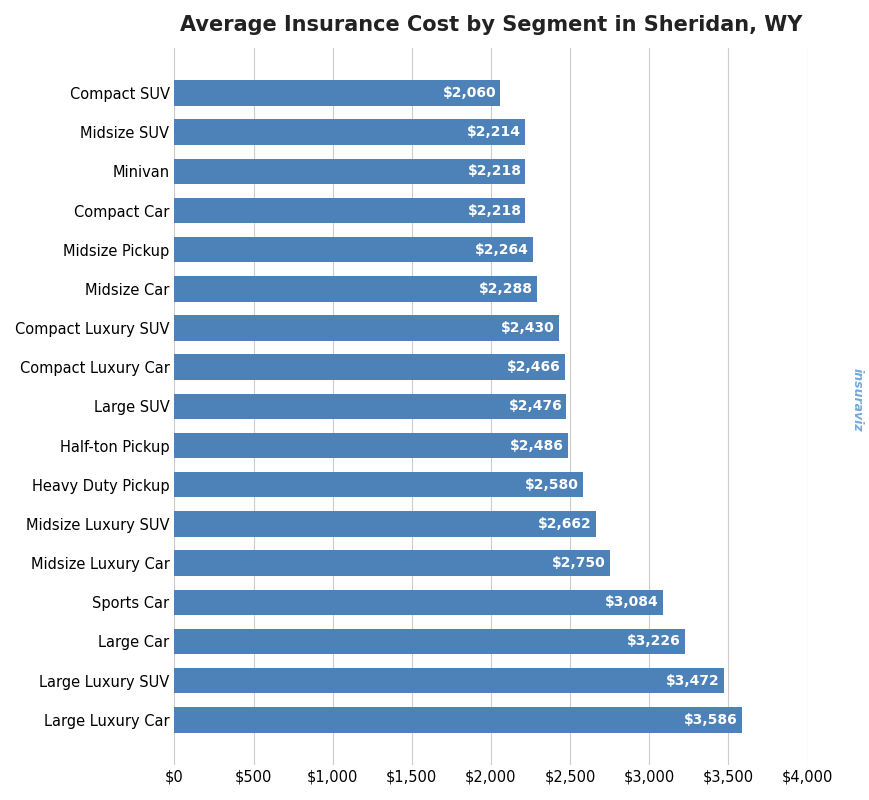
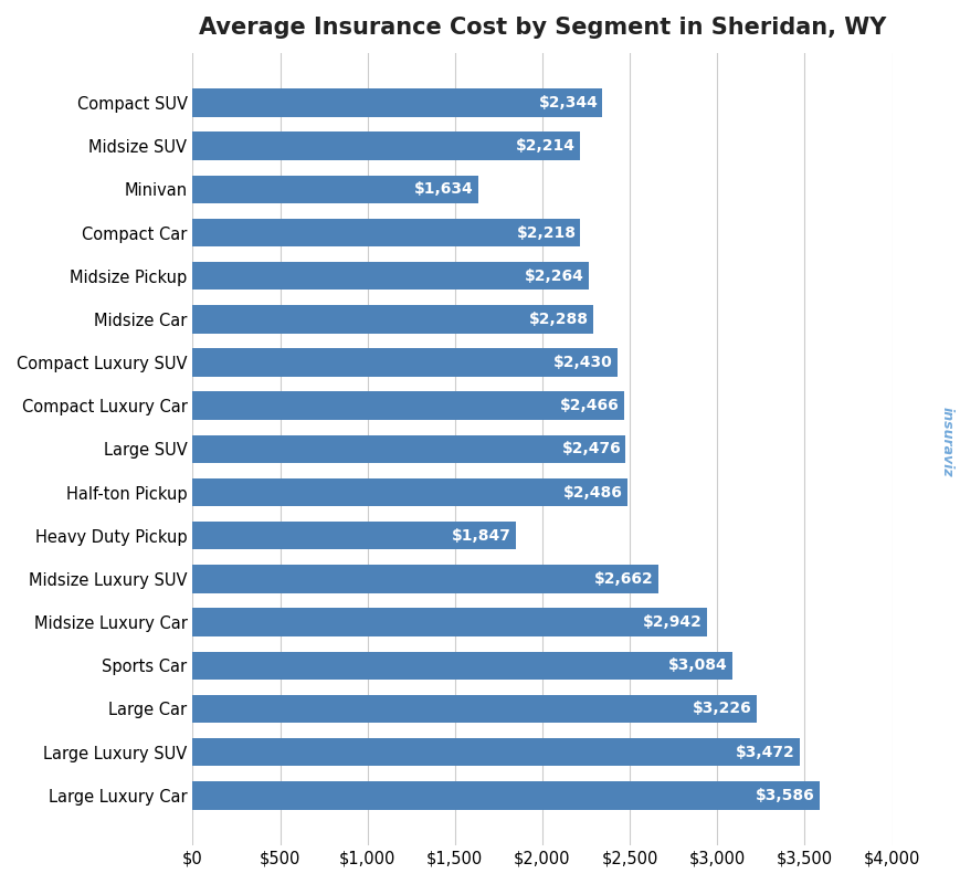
Compact SUV: $2,060 -> $2,344
Minivan: $2,218 -> $1,634
Heavy Duty Pickup: $2,580 -> $1,847
Midsize Luxury Car: $2,750 -> $2,942
